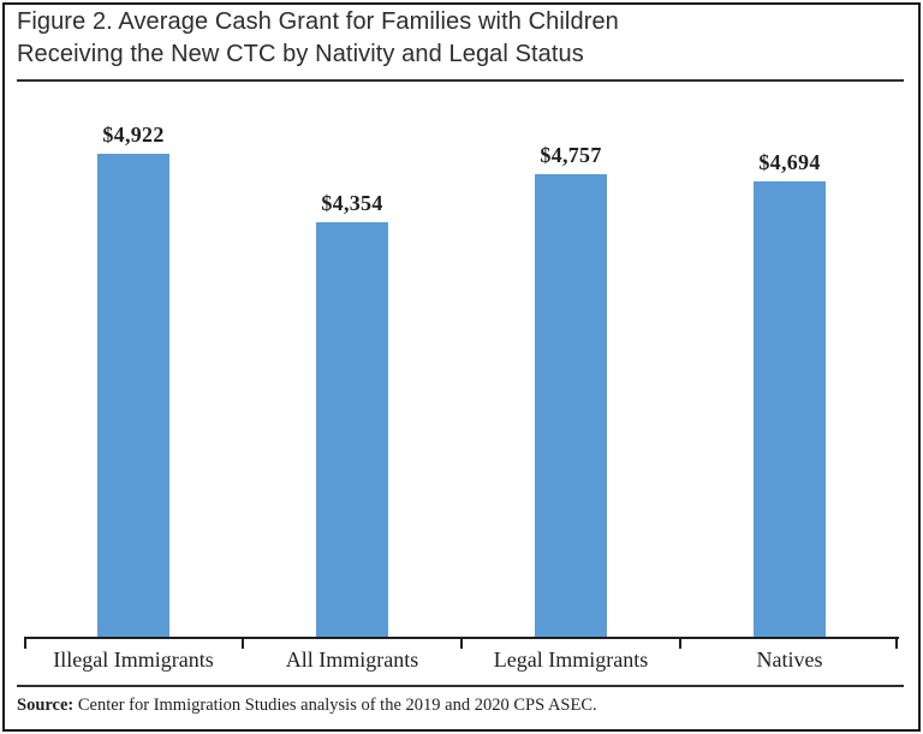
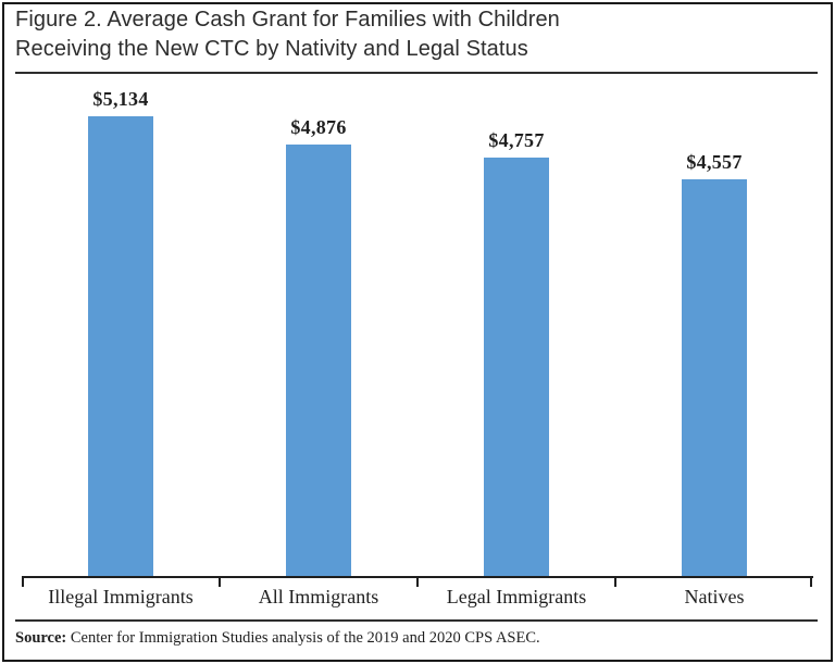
Illegal Immigrants: $4,922 -> $5,134
All Immigrants: $4,354 -> $4,876
Natives: $4,694 -> $4,557
